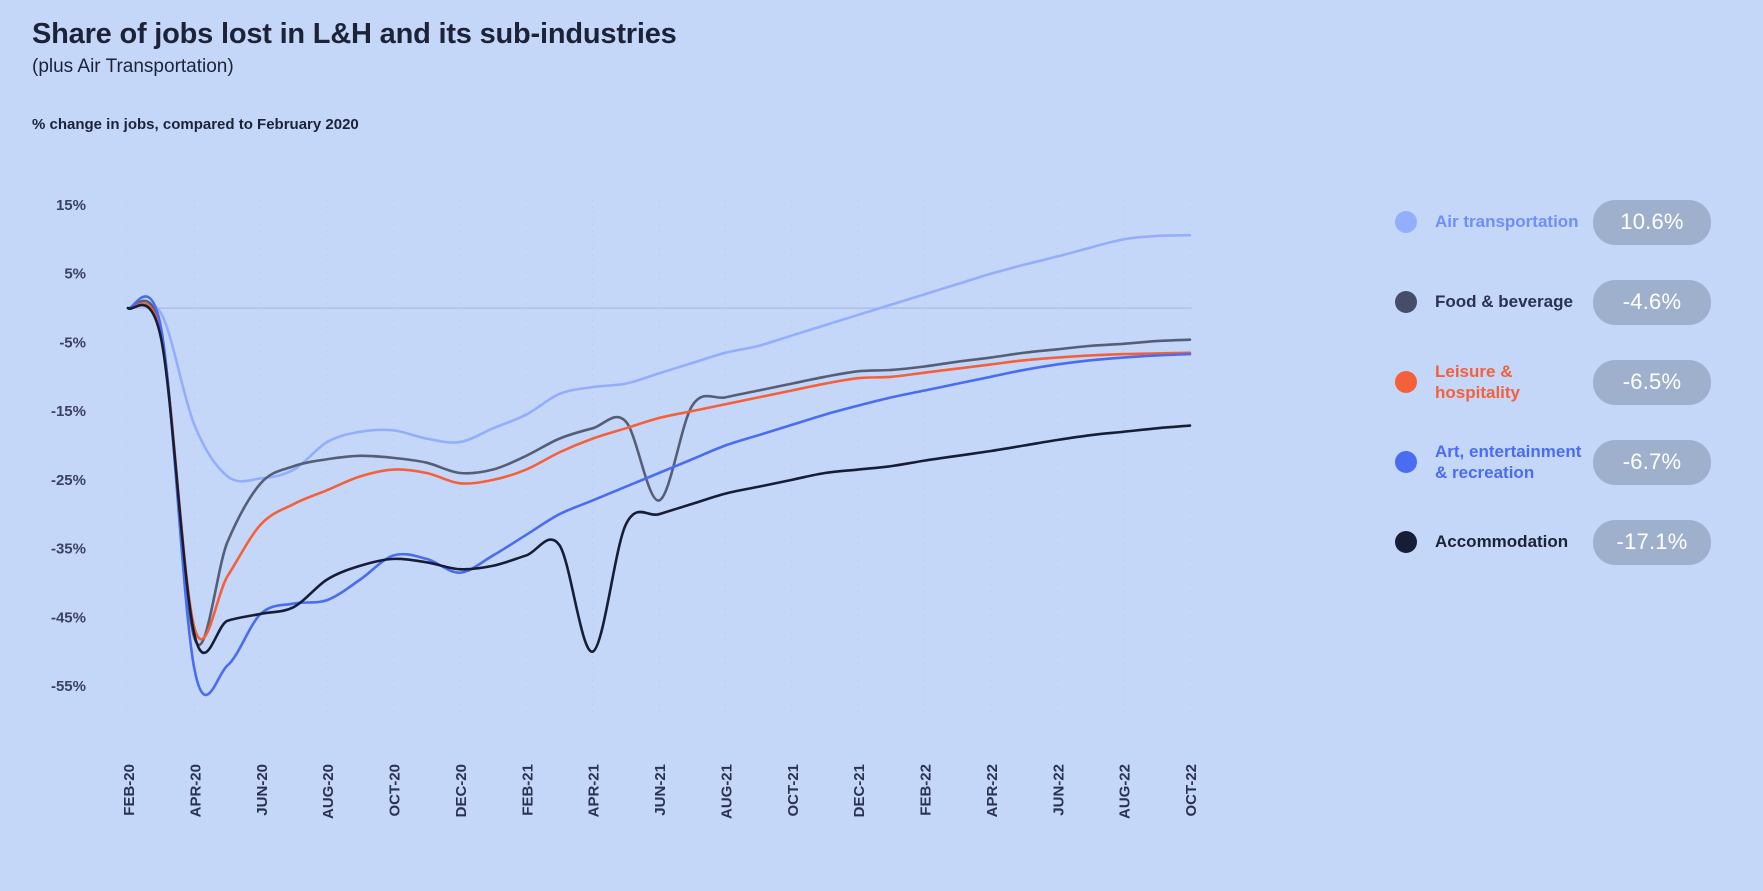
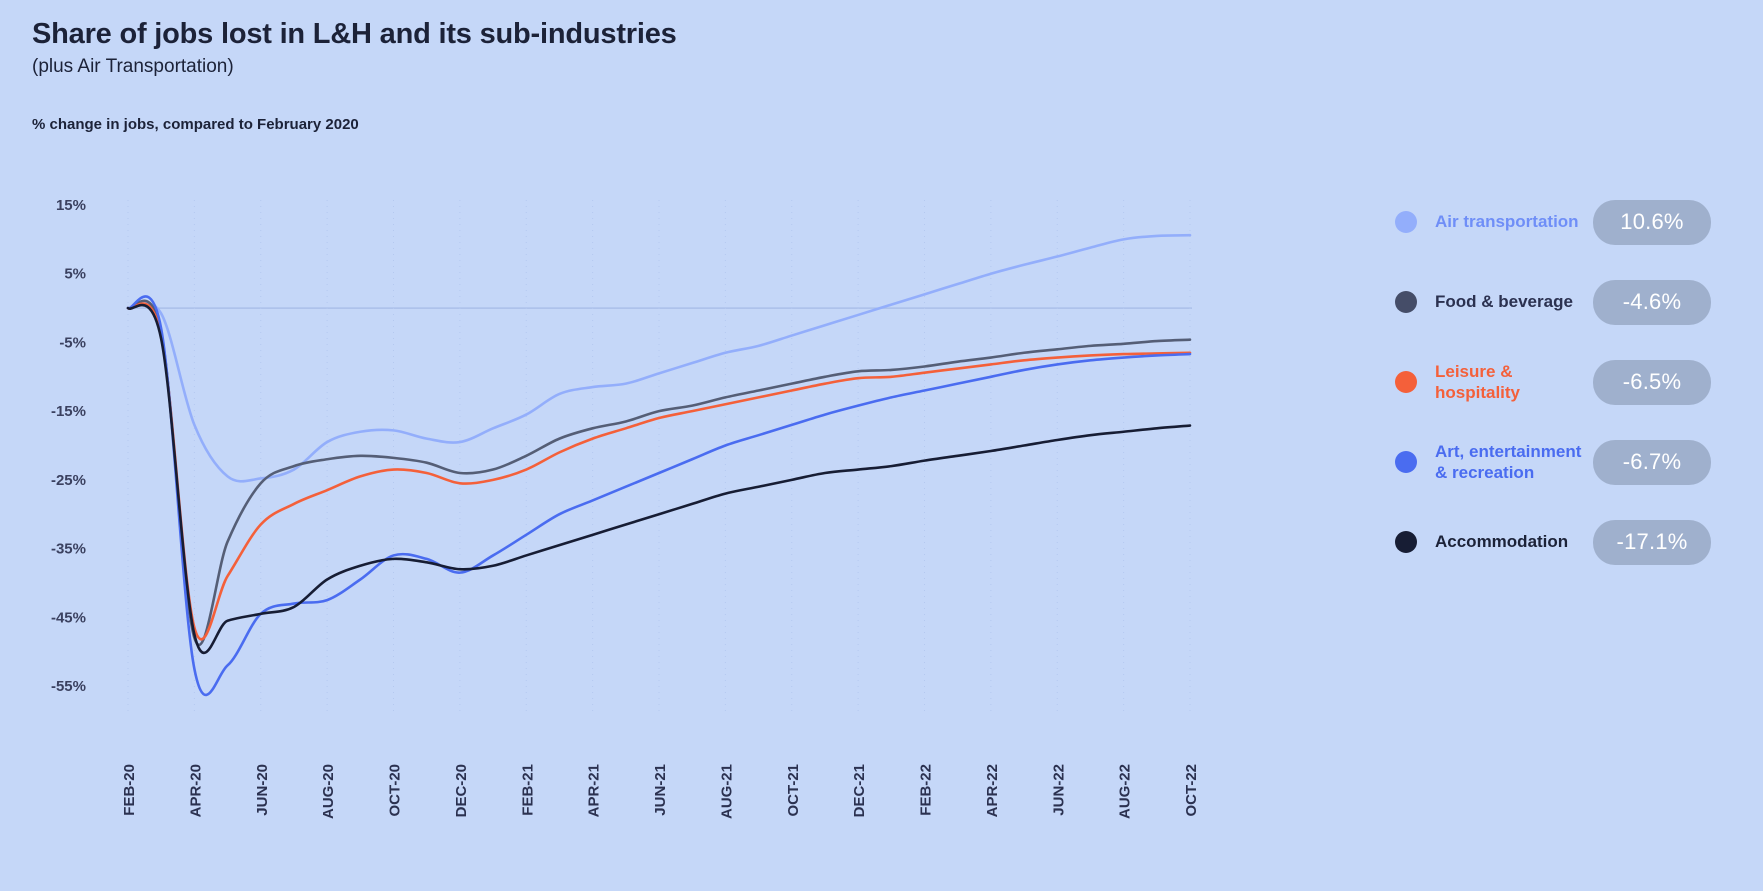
Accommodation/APR-21: -50% -> -33%
Food & beverage/JUN-21: -28% -> -15%
